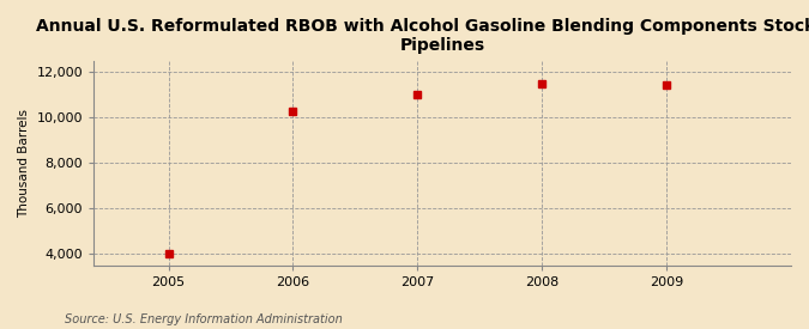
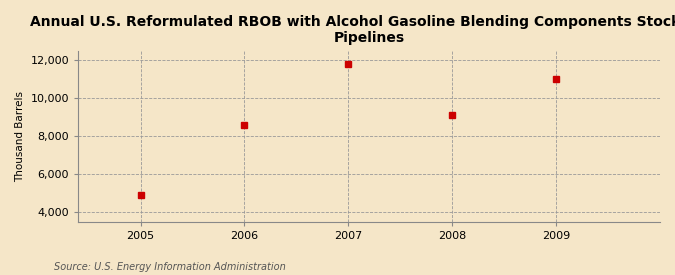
2005: 4,000 -> 4,900
2006: 10,300 -> 8,600
2007: 11,000 -> 11,800
2008: 11,500 -> 9,100
2009: 11,400 -> 11,000
